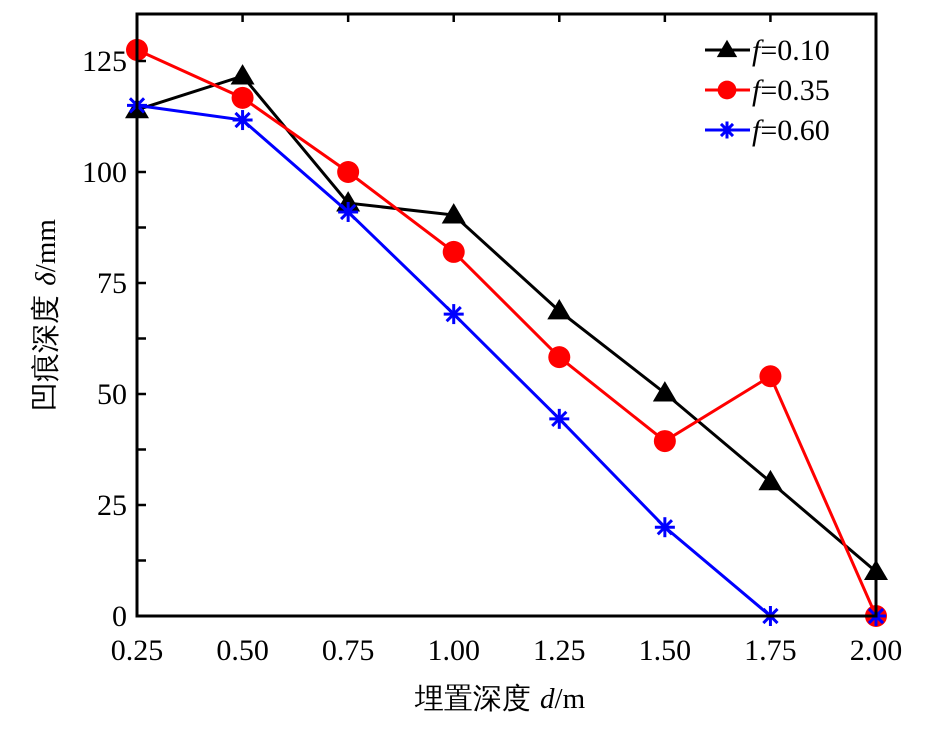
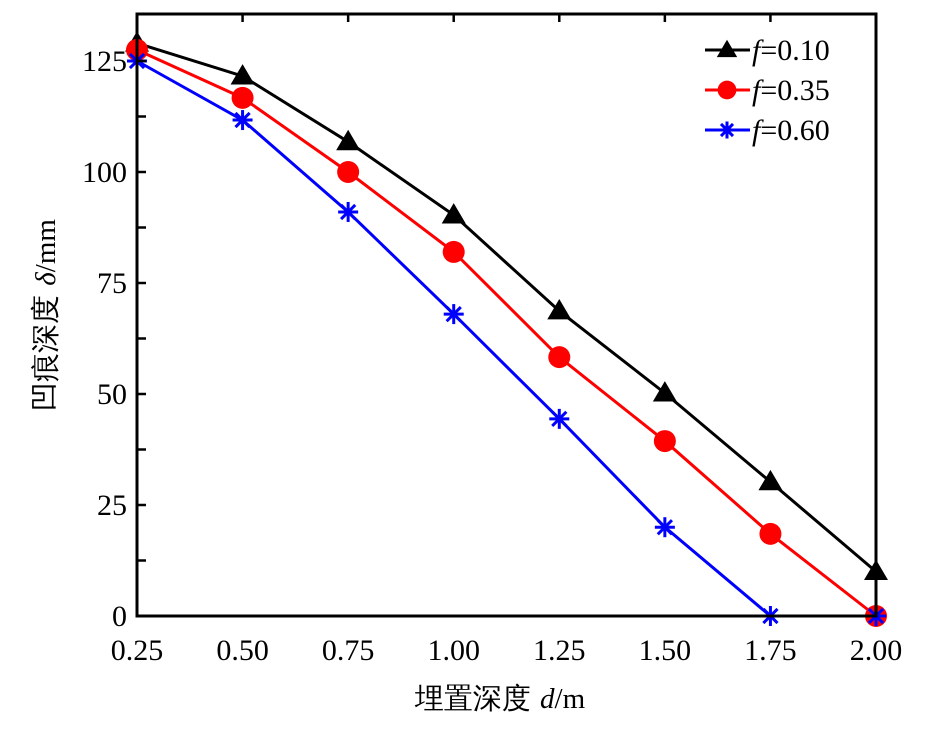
f=0.10/0.25: 114 -> 129
f=0.60/0.25: 115 -> 125
f=0.10/0.75: 93 -> 107
f=0.35/1.75: 54 -> 18
